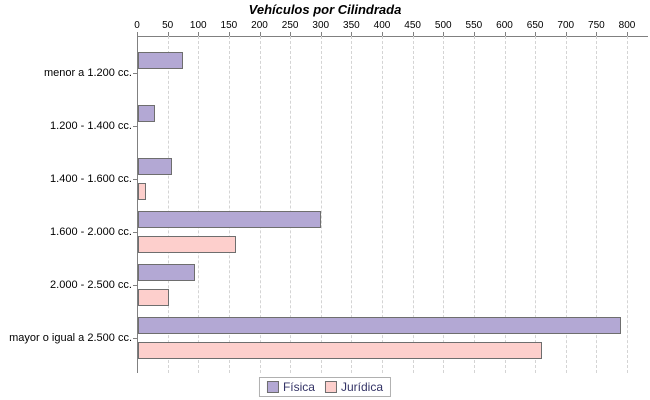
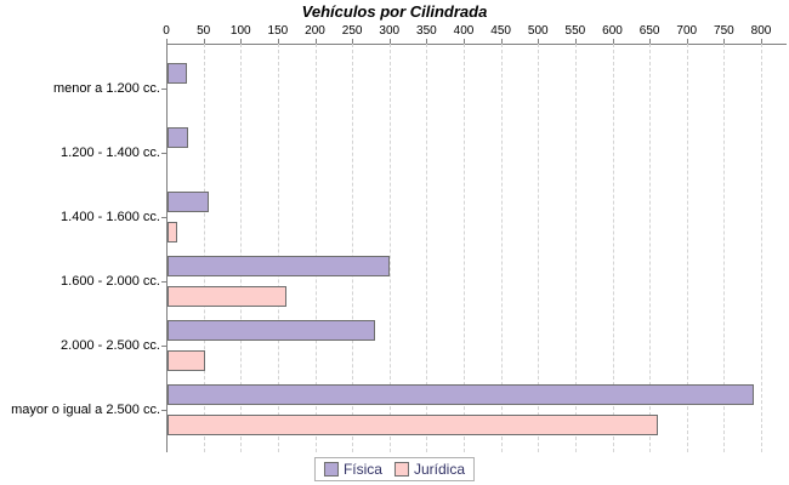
Física/menor a 1.200 cc.: 70 -> 20
Física/2.000 - 2.500 cc.: 90 -> 280
